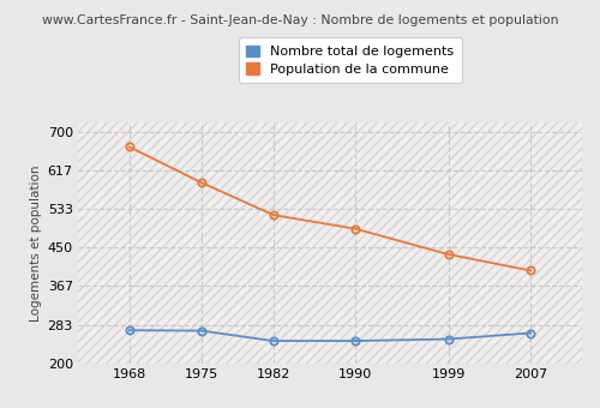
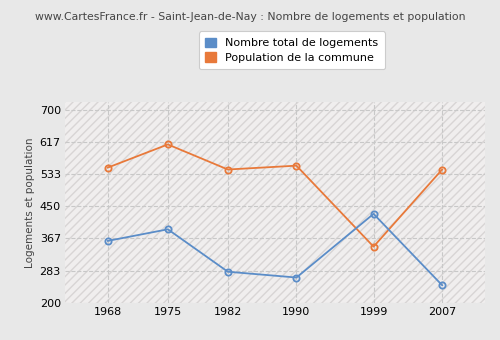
Nombre total de logements/1968: 271 -> 360
Population de la commune/1968: 667 -> 550
Nombre total de logements/1975: 270 -> 390
Population de la commune/1975: 590 -> 610
Nombre total de logements/1982: 248 -> 280
Population de la commune/1982: 520 -> 545
Nombre total de logements/1990: 248 -> 265
Population de la commune/1990: 490 -> 555
Nombre total de logements/1999: 252 -> 430
Population de la commune/1999: 435 -> 345
Nombre total de logements/2007: 265 -> 245
Population de la commune/2007: 400 -> 545
